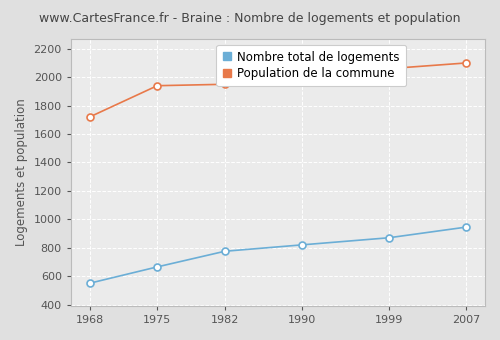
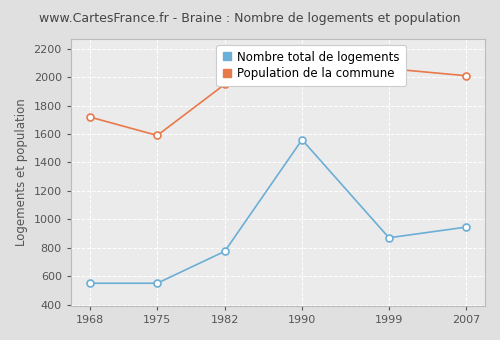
Nombre total de logements/1975: 660 -> 550
Population de la commune/1975: 1940 -> 1590
Nombre total de logements/1990: 820 -> 1560
Population de la commune/2007: 2100 -> 2010
